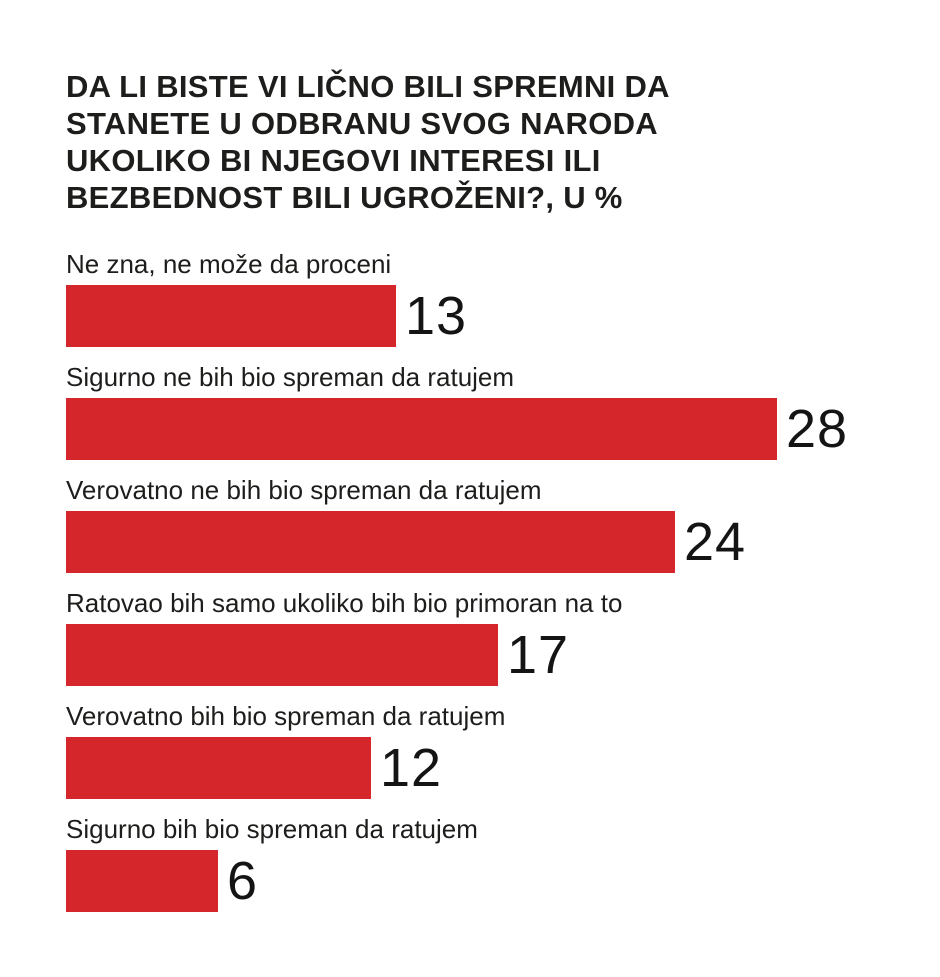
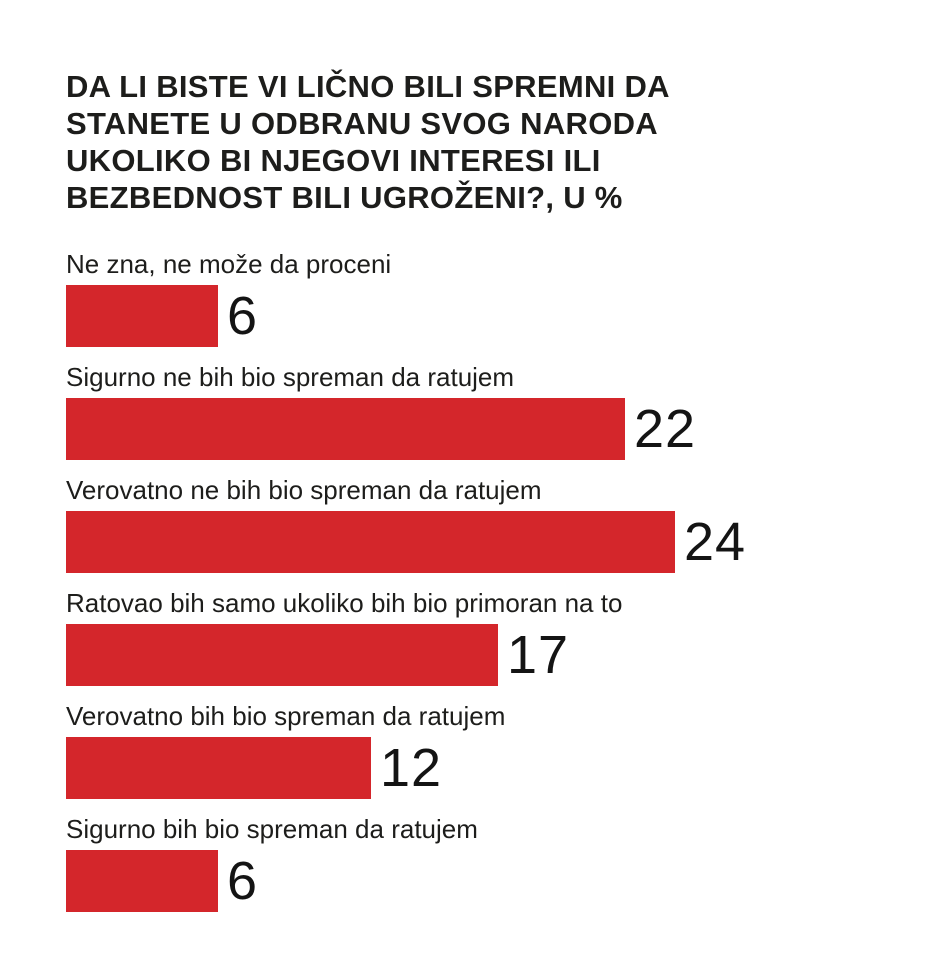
Ne zna, ne može da proceni: 13 -> 6
Sigurno ne bih bio spreman da ratujem: 28 -> 22
